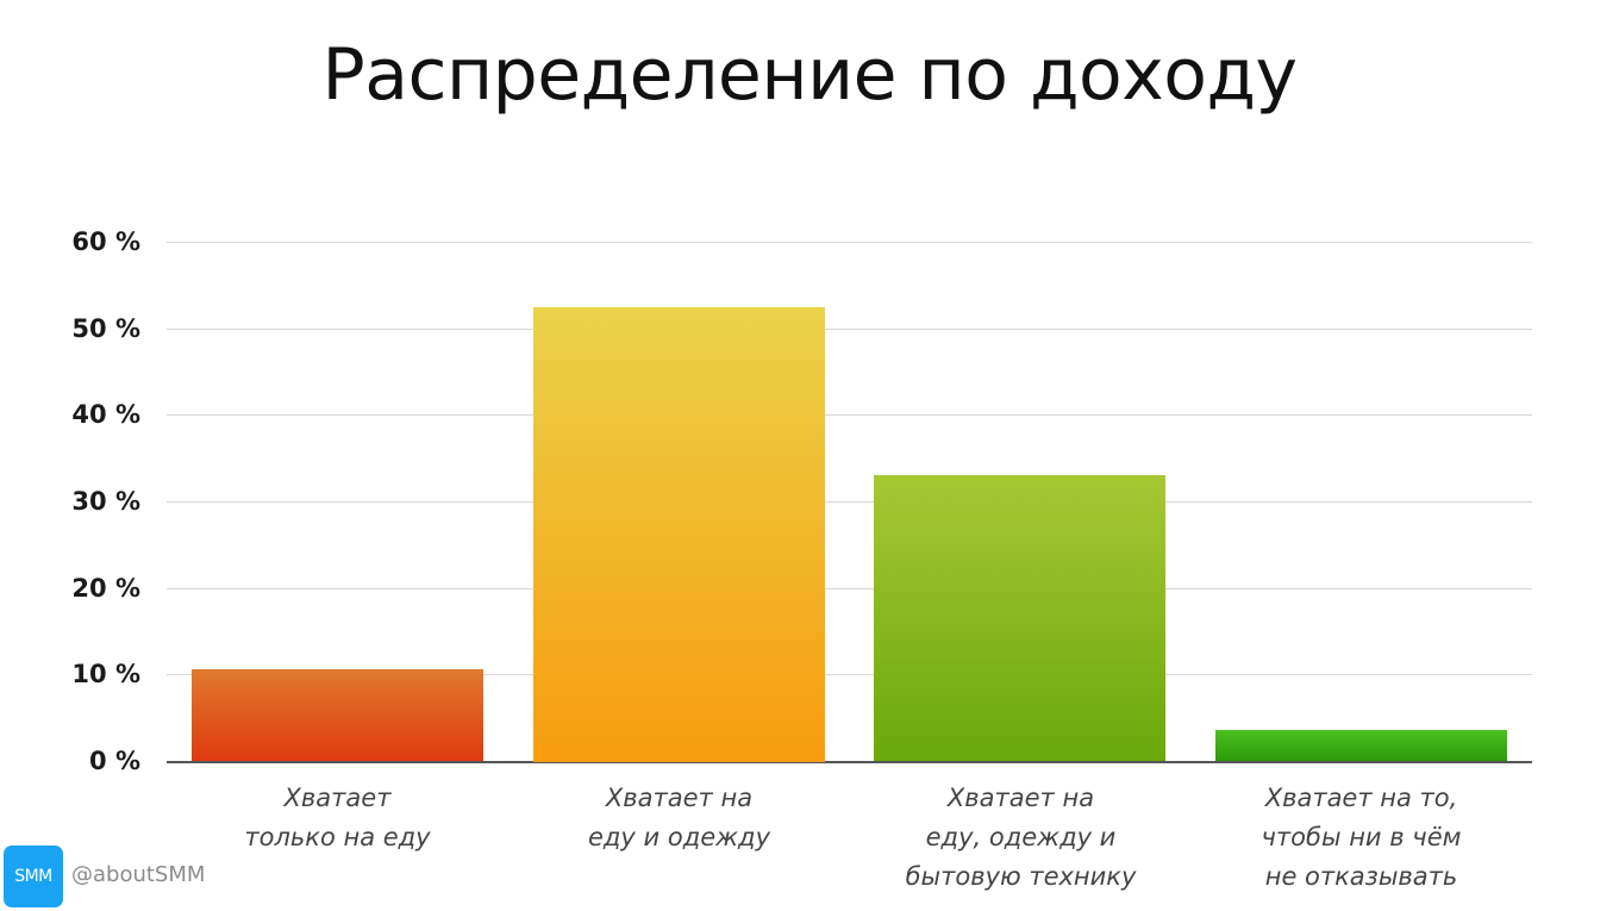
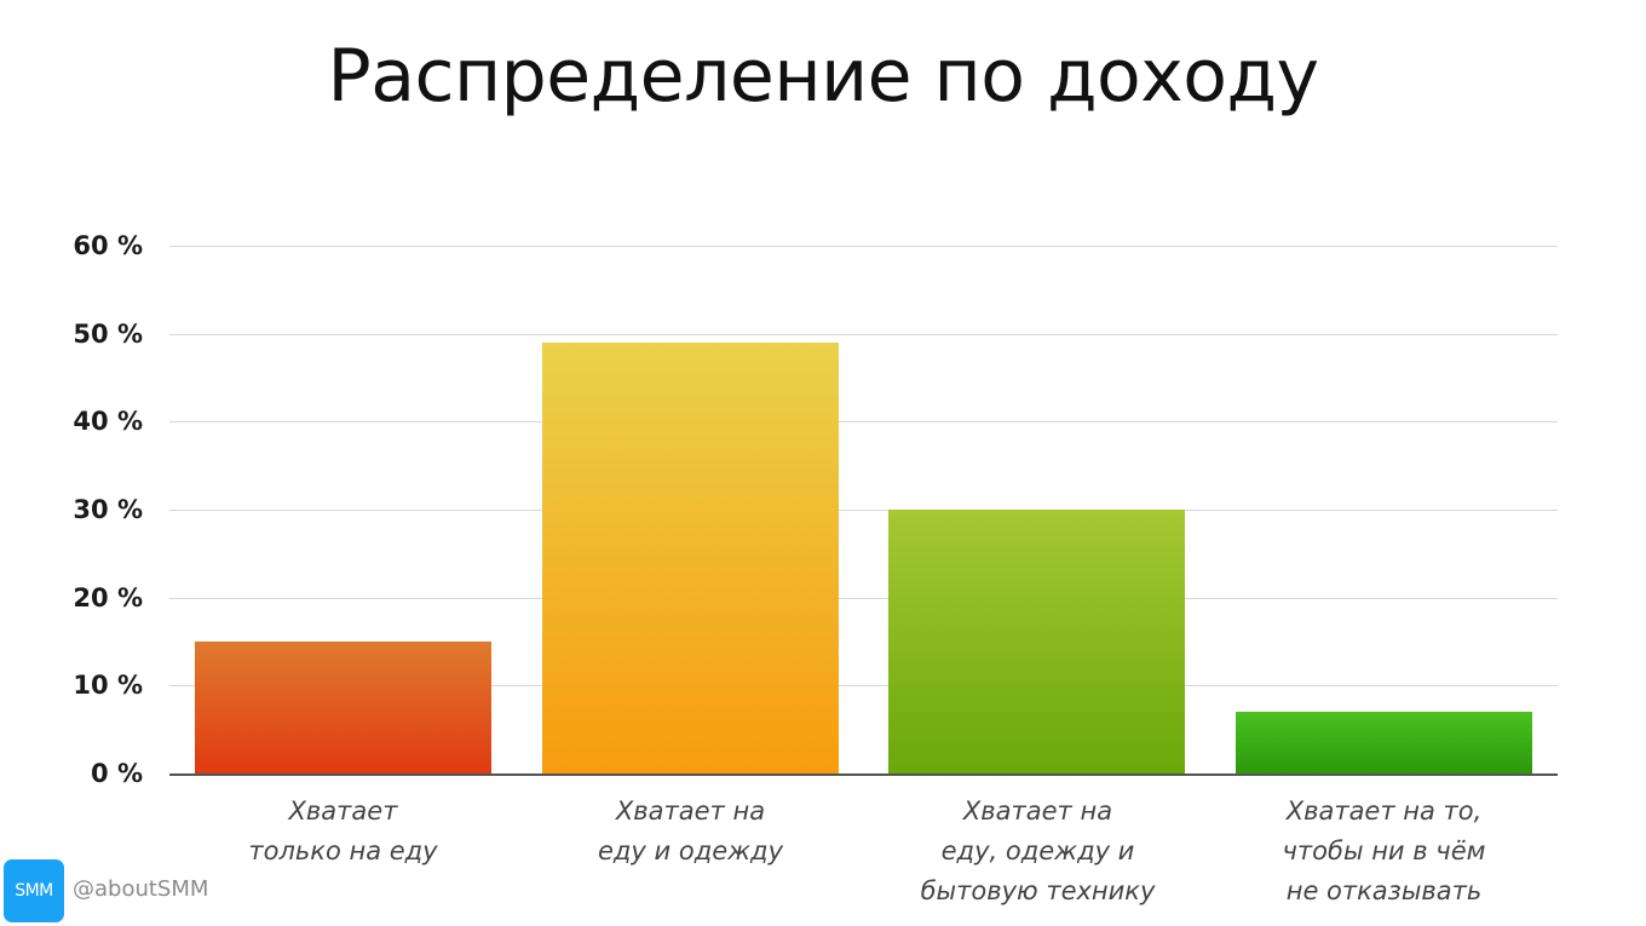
Хватает только на еду: 11% -> 15%
Хватает на еду и одежду: 52% -> 49%
Хватает на еду, одежду и бытовую технику: 33% -> 30%
Хватает на то, чтобы ни в чём не отказывать: 4% -> 7%
